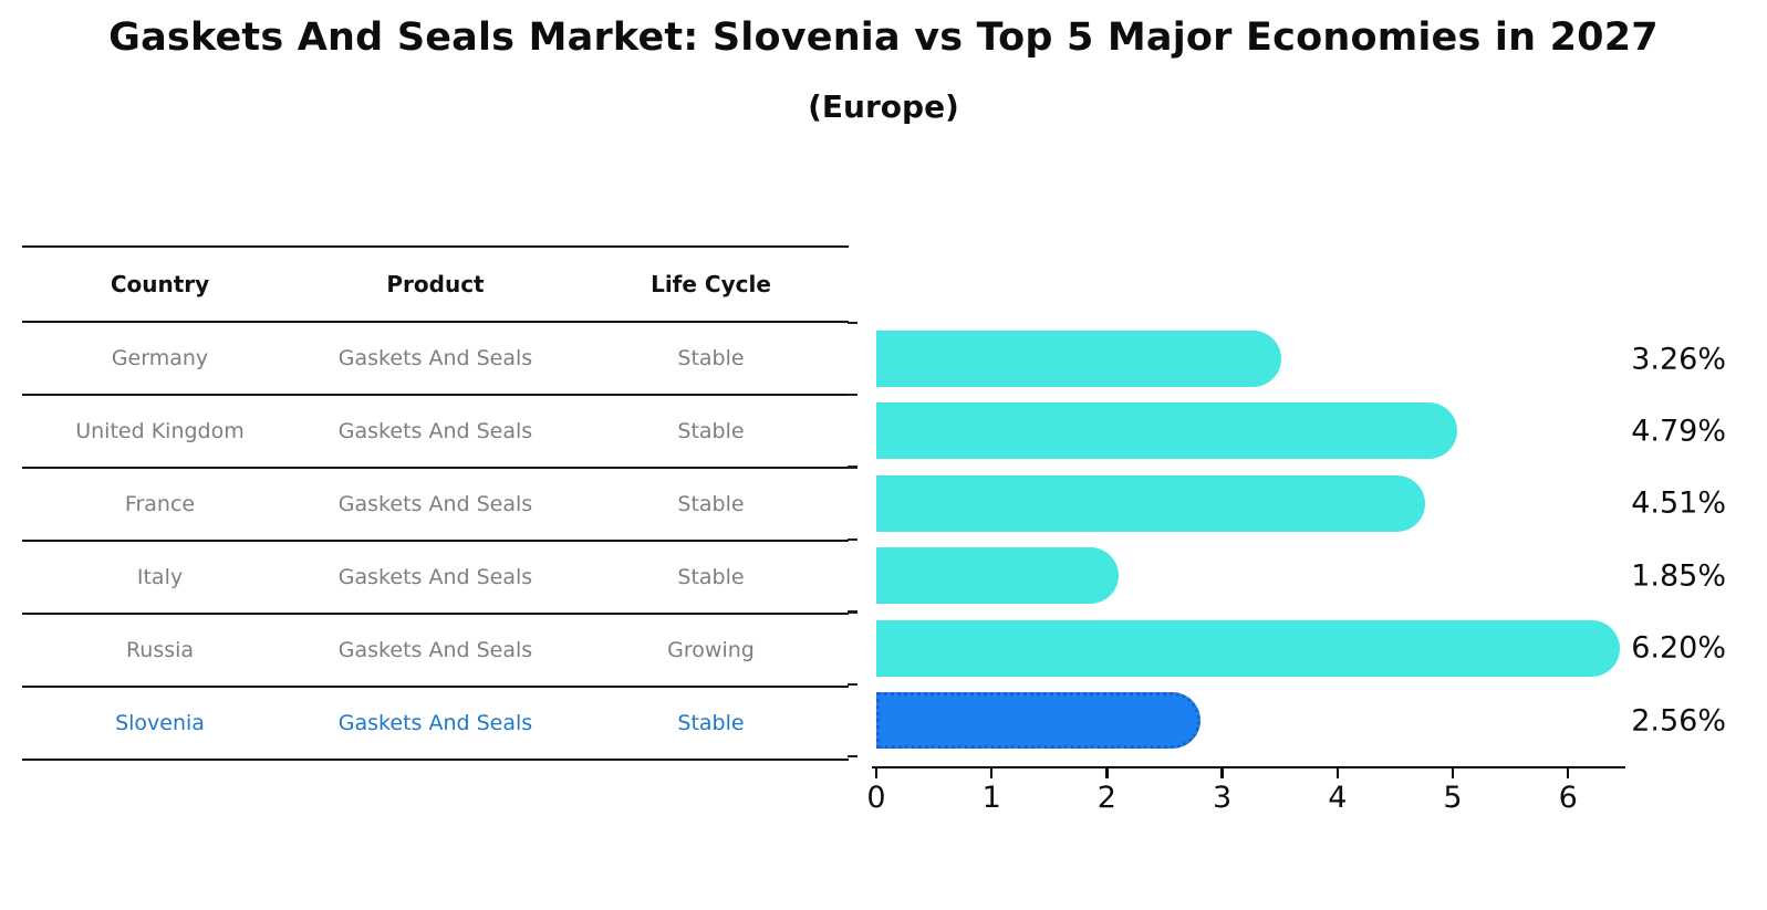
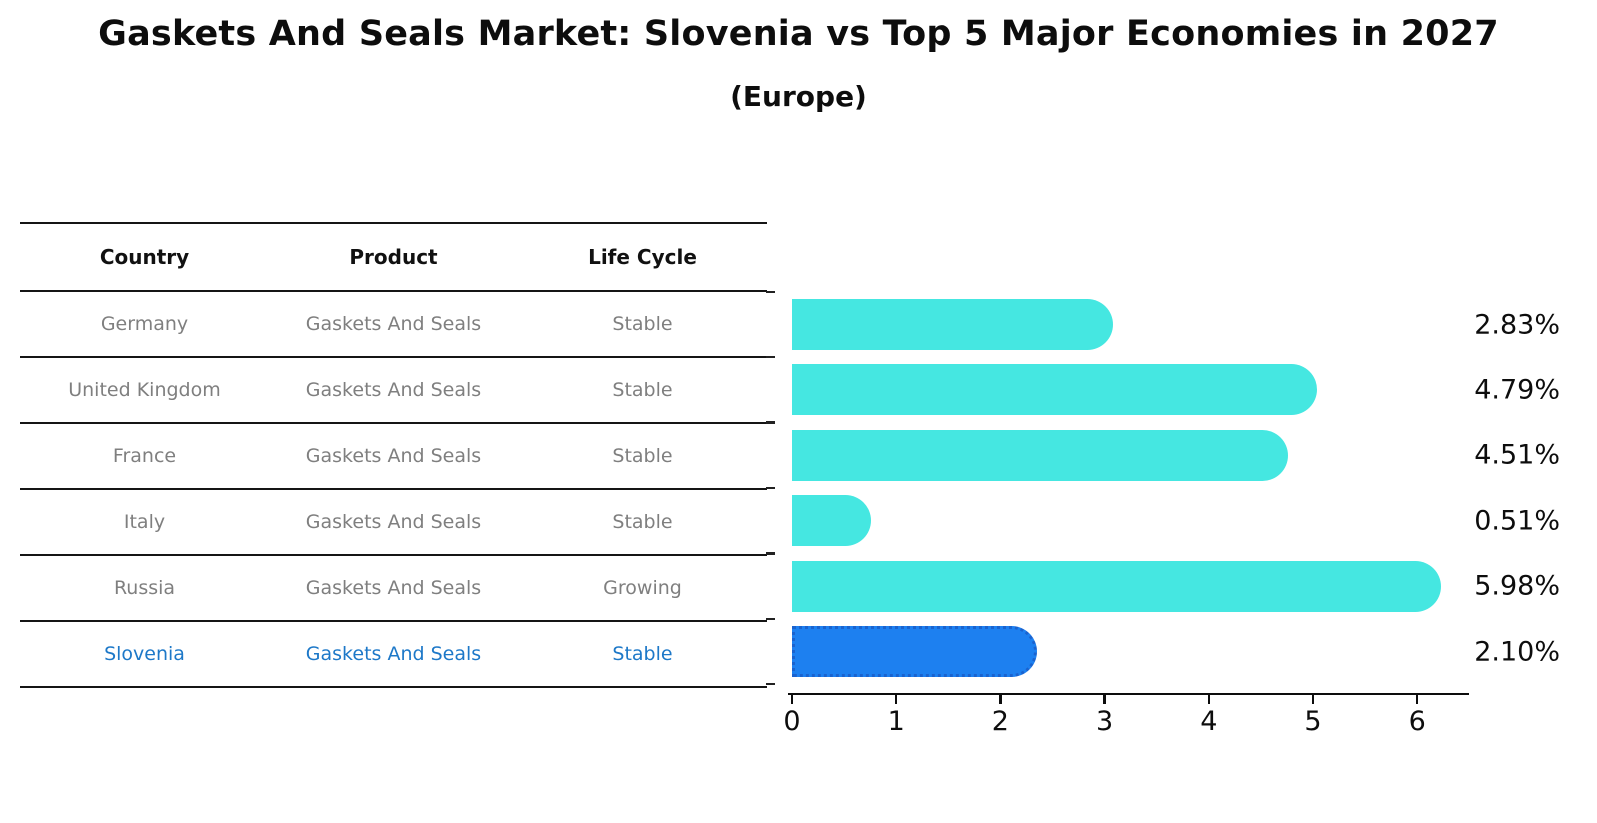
Germany: 3.26% -> 2.83%
Italy: 1.85% -> 0.51%
Russia: 6.20% -> 5.98%
Slovenia: 2.56% -> 2.10%
